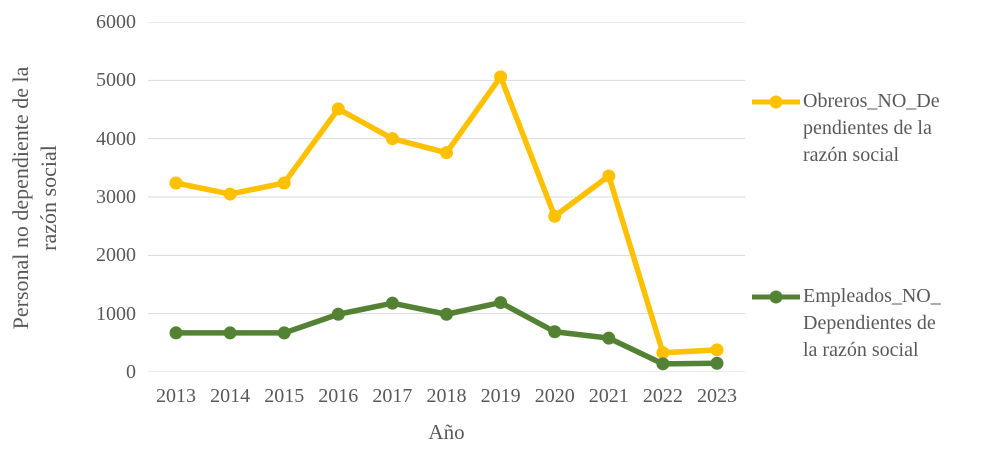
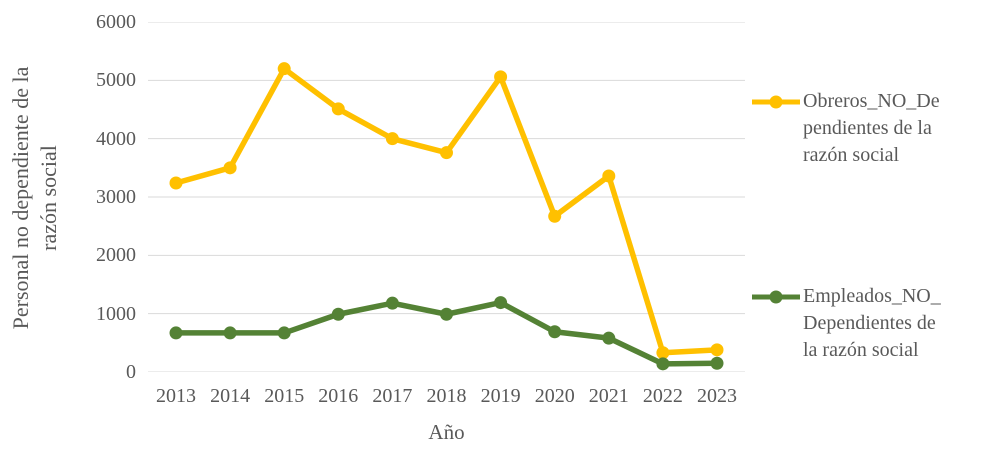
Obreros_NO_Dependientes de la razón social/2014: 3000 -> 3500
Obreros_NO_Dependientes de la razón social/2015: 3200 -> 5200
